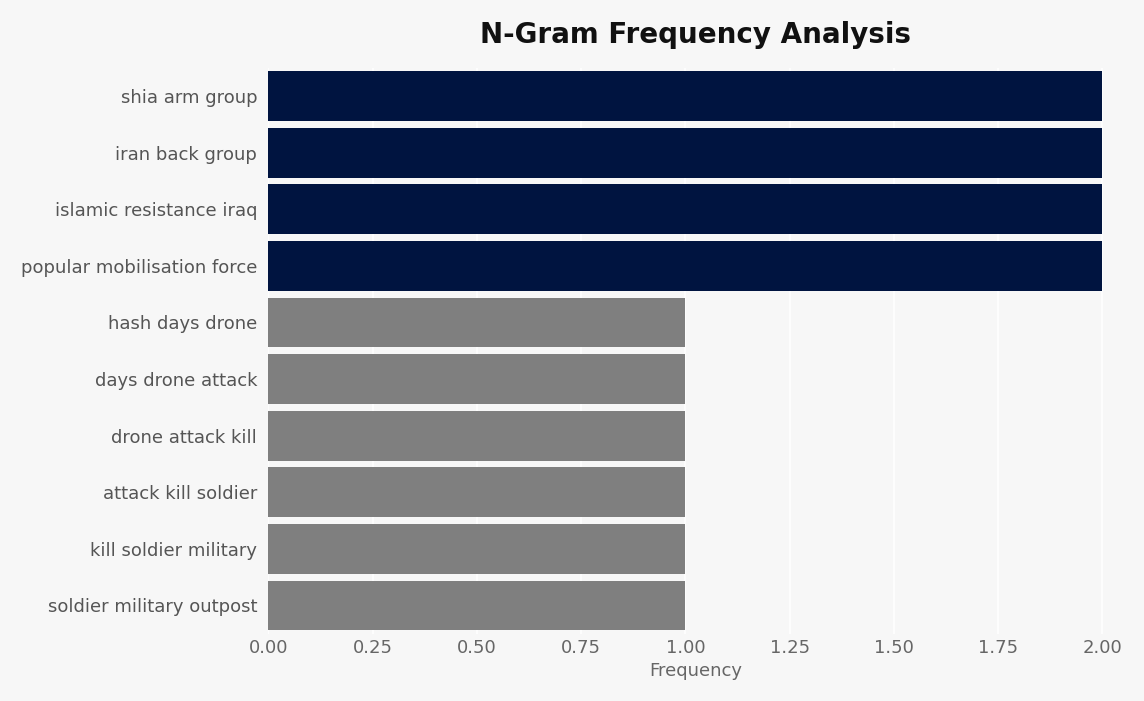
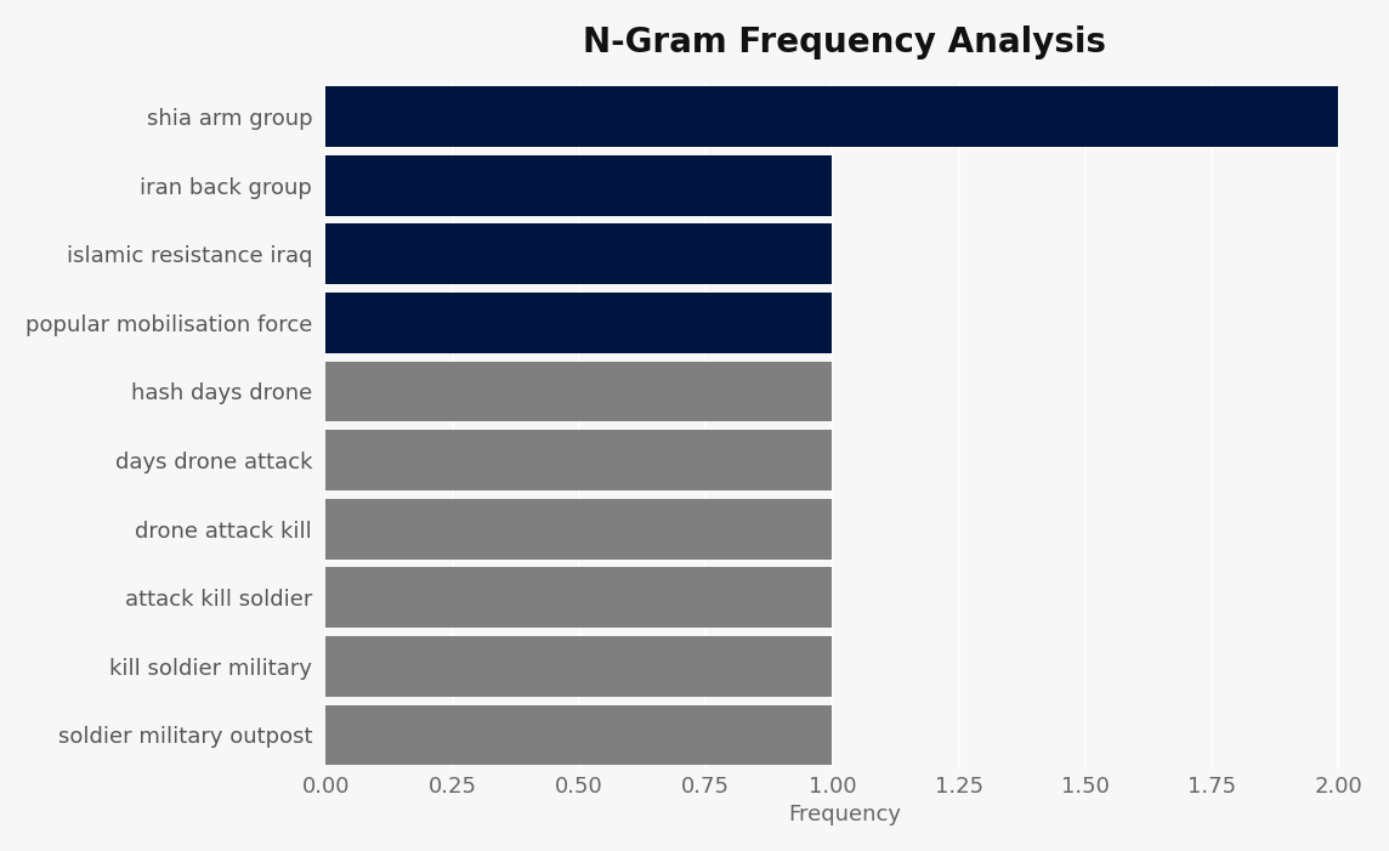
iran back group: 2 -> 1
islamic resistance iraq: 2 -> 1
popular mobilisation force: 2 -> 1
